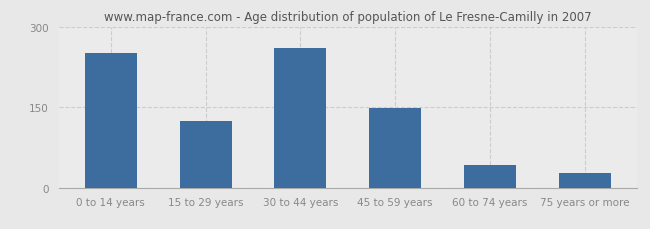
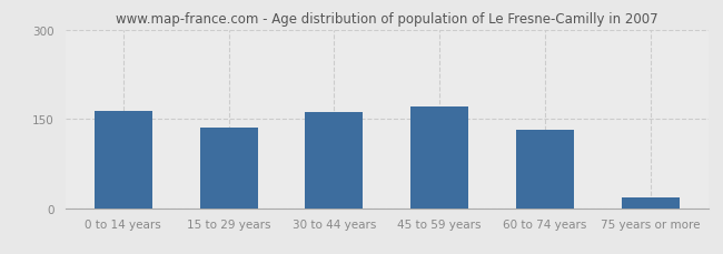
0 to 14 years: 250 -> 163
15 to 29 years: 124 -> 135
30 to 44 years: 260 -> 162
45 to 59 years: 148 -> 170
60 to 74 years: 42 -> 132
75 years or more: 28 -> 17
